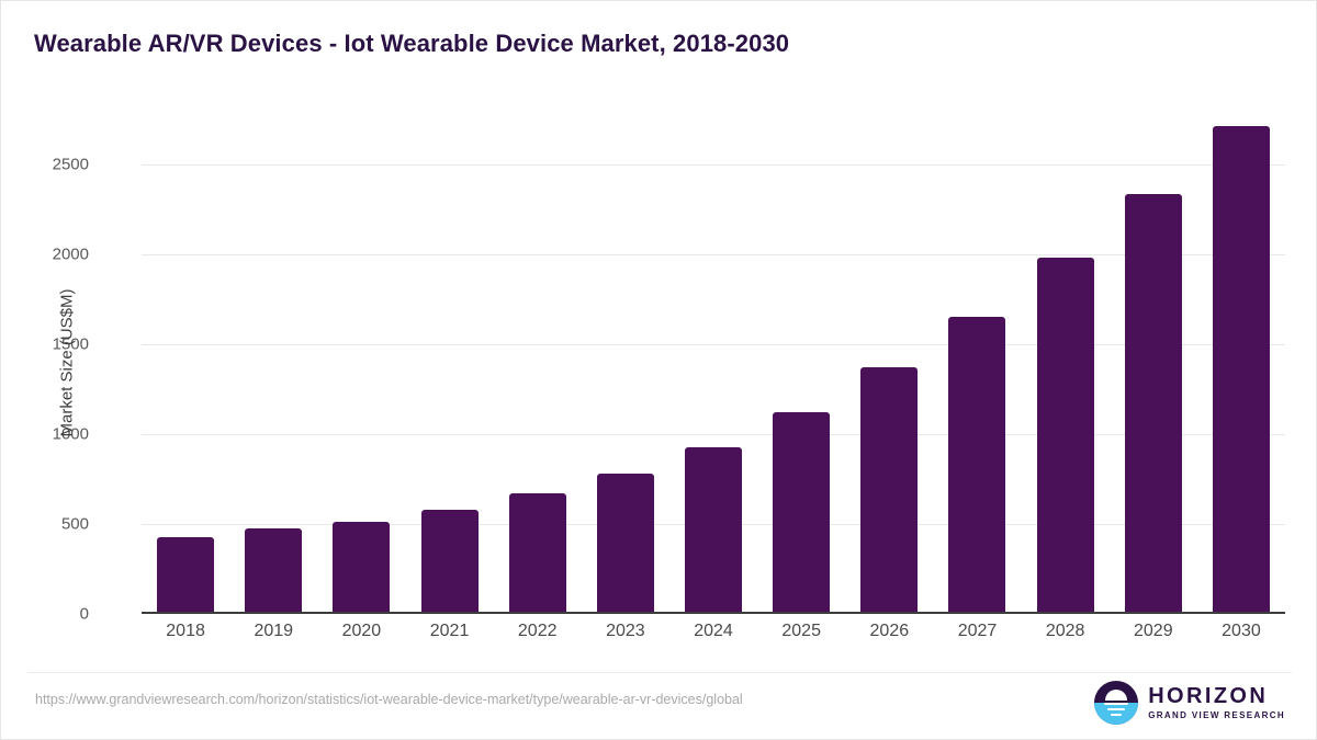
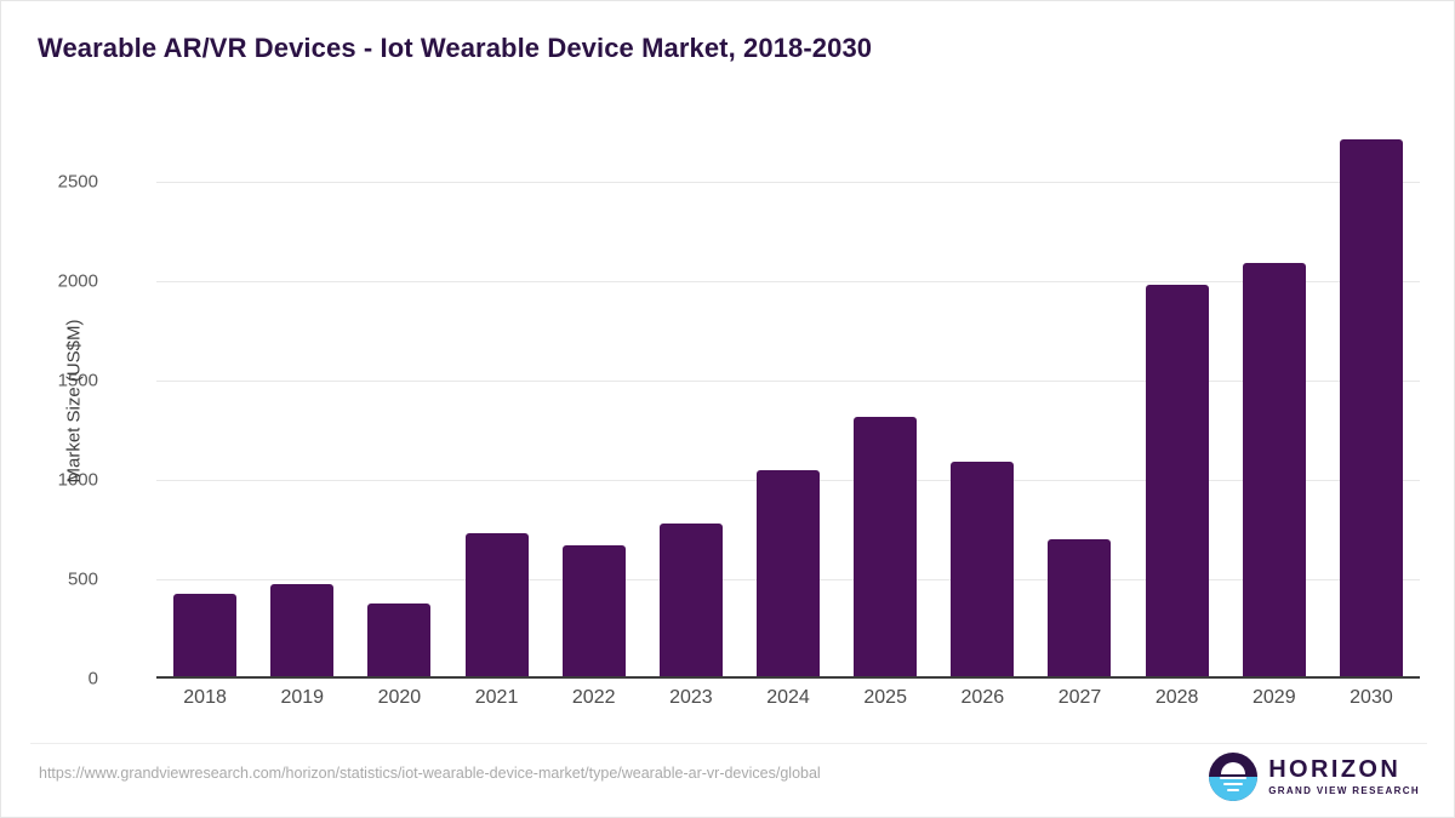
2020: 520 -> 380
2021: 580 -> 730
2024: 920 -> 1050
2025: 1120 -> 1320
2026: 1380 -> 1090
2027: 1660 -> 700
2029: 2340 -> 2090
